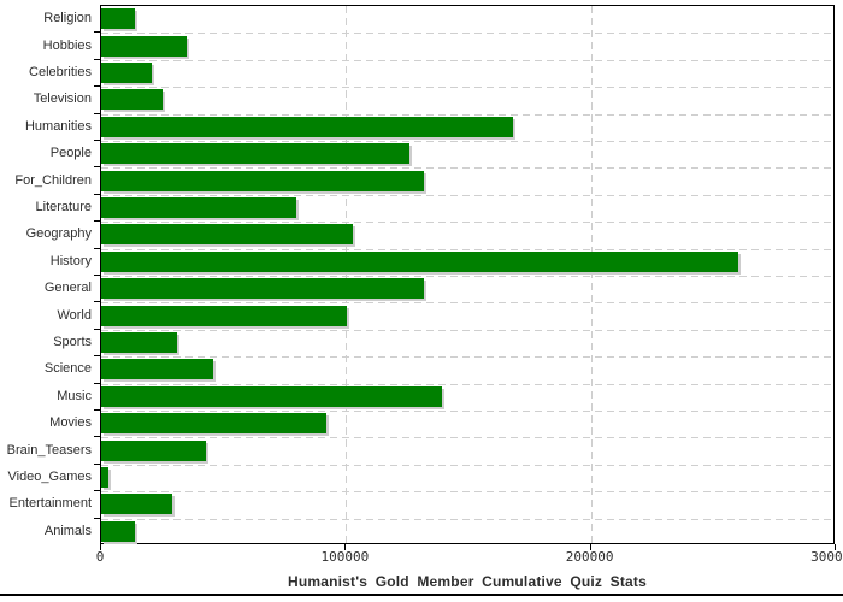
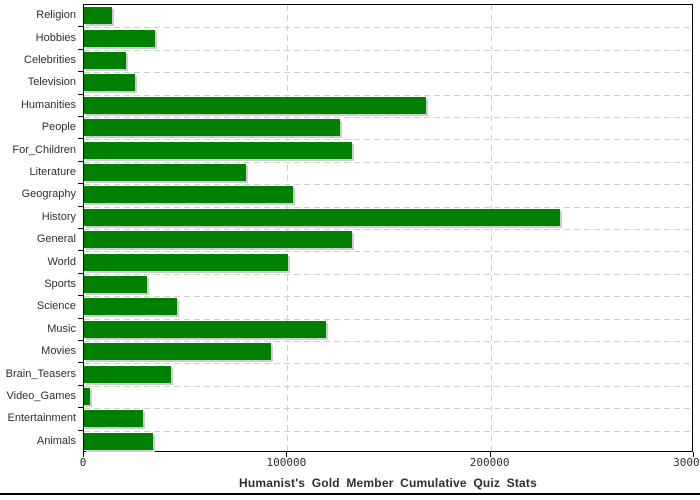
History: 260000 -> 234000
Music: 139000 -> 119000
Animals: 14000 -> 34000
